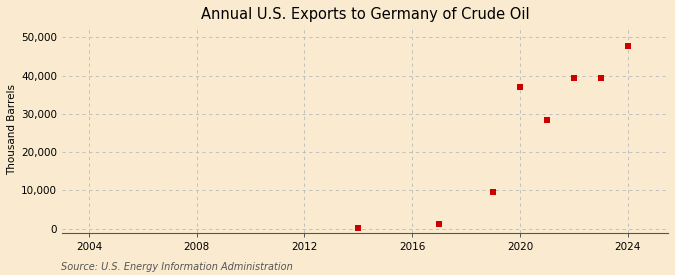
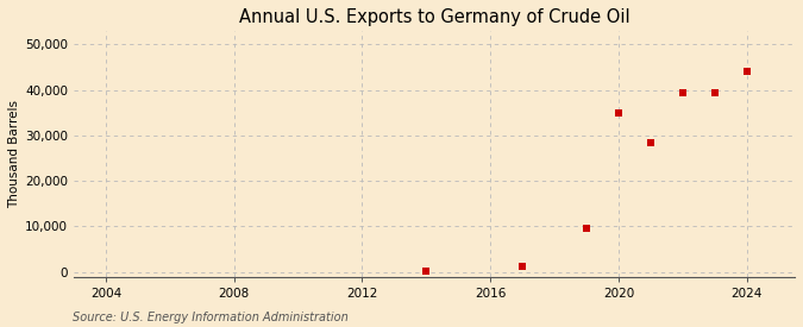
2020: 37,000 -> 35,000
2024: 47,800 -> 44,000
